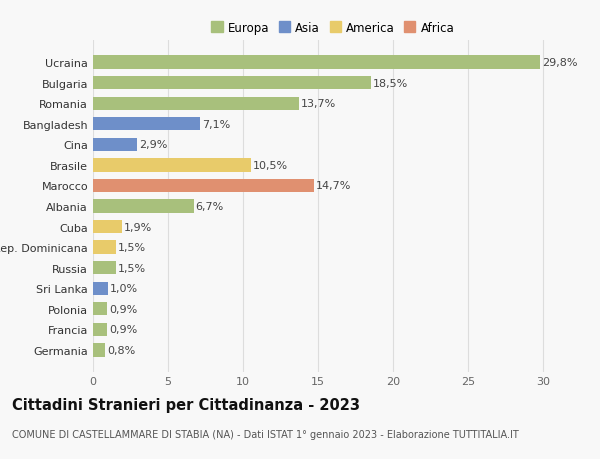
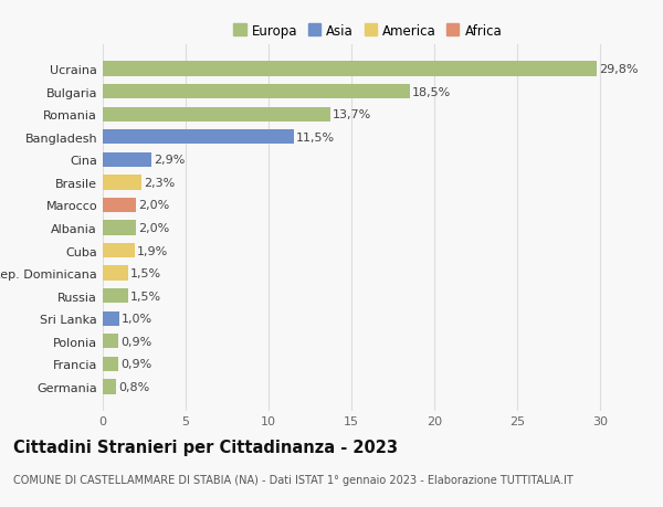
Bangladesh: 7,1% -> 11,5%
Brasile: 10,5% -> 2,3%
Marocco: 14,7% -> 2,0%
Albania: 6,7% -> 2,0%
